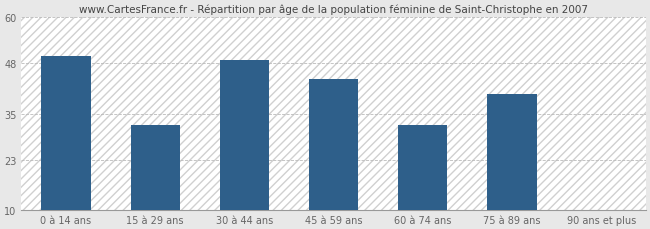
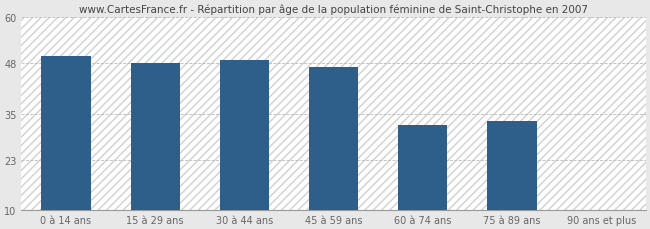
15 à 29 ans: 32 -> 48
45 à 59 ans: 44 -> 47
75 à 89 ans: 40 -> 33
